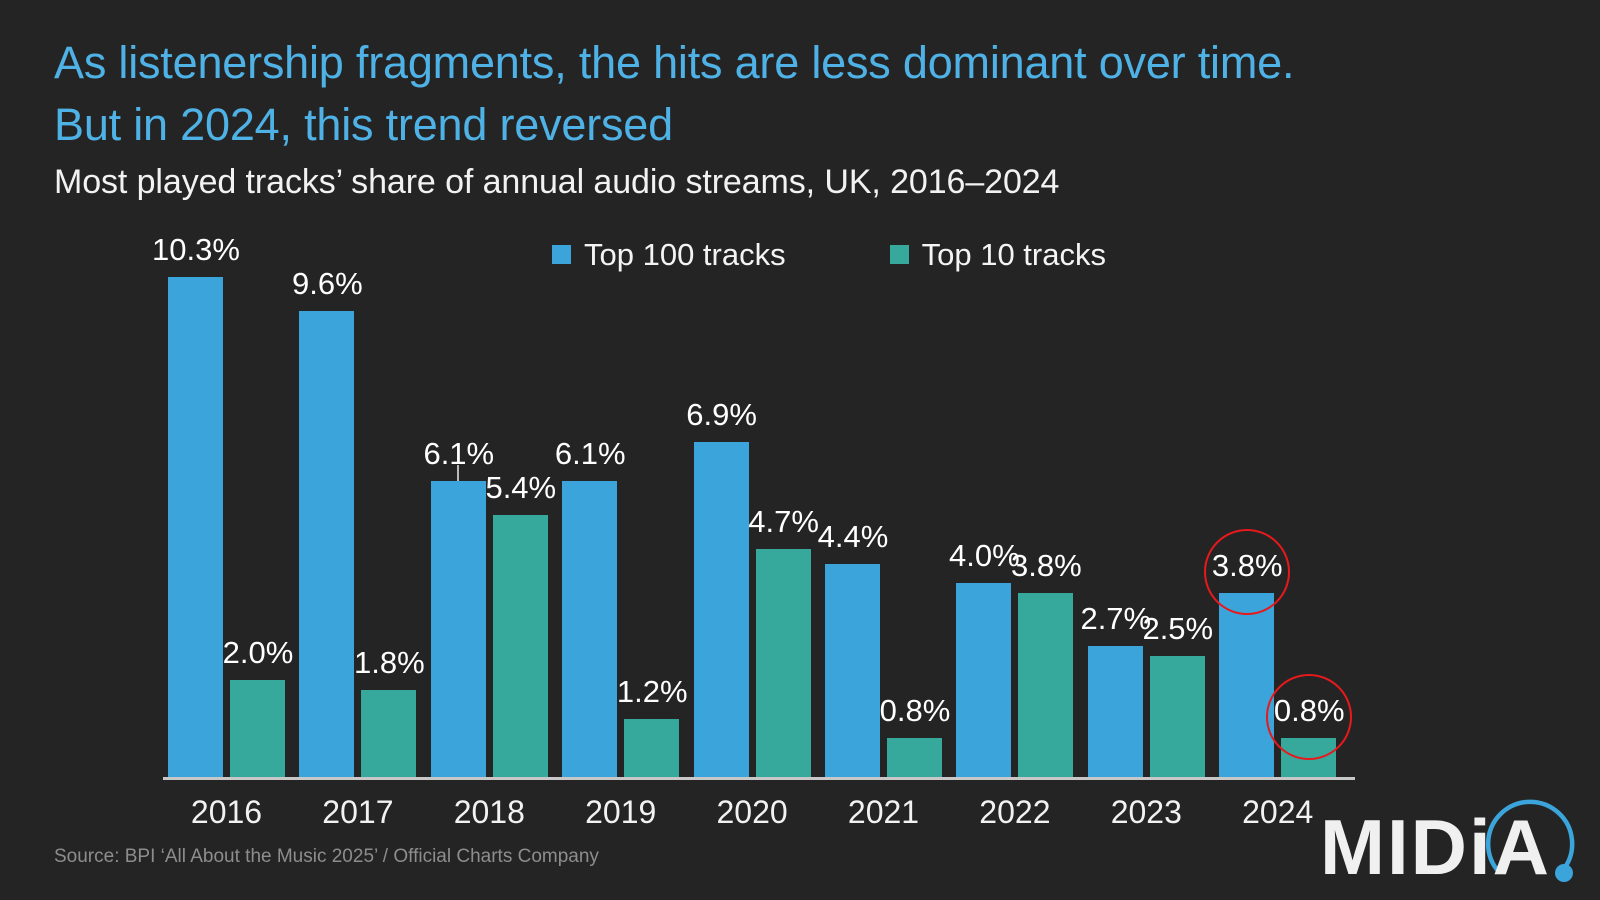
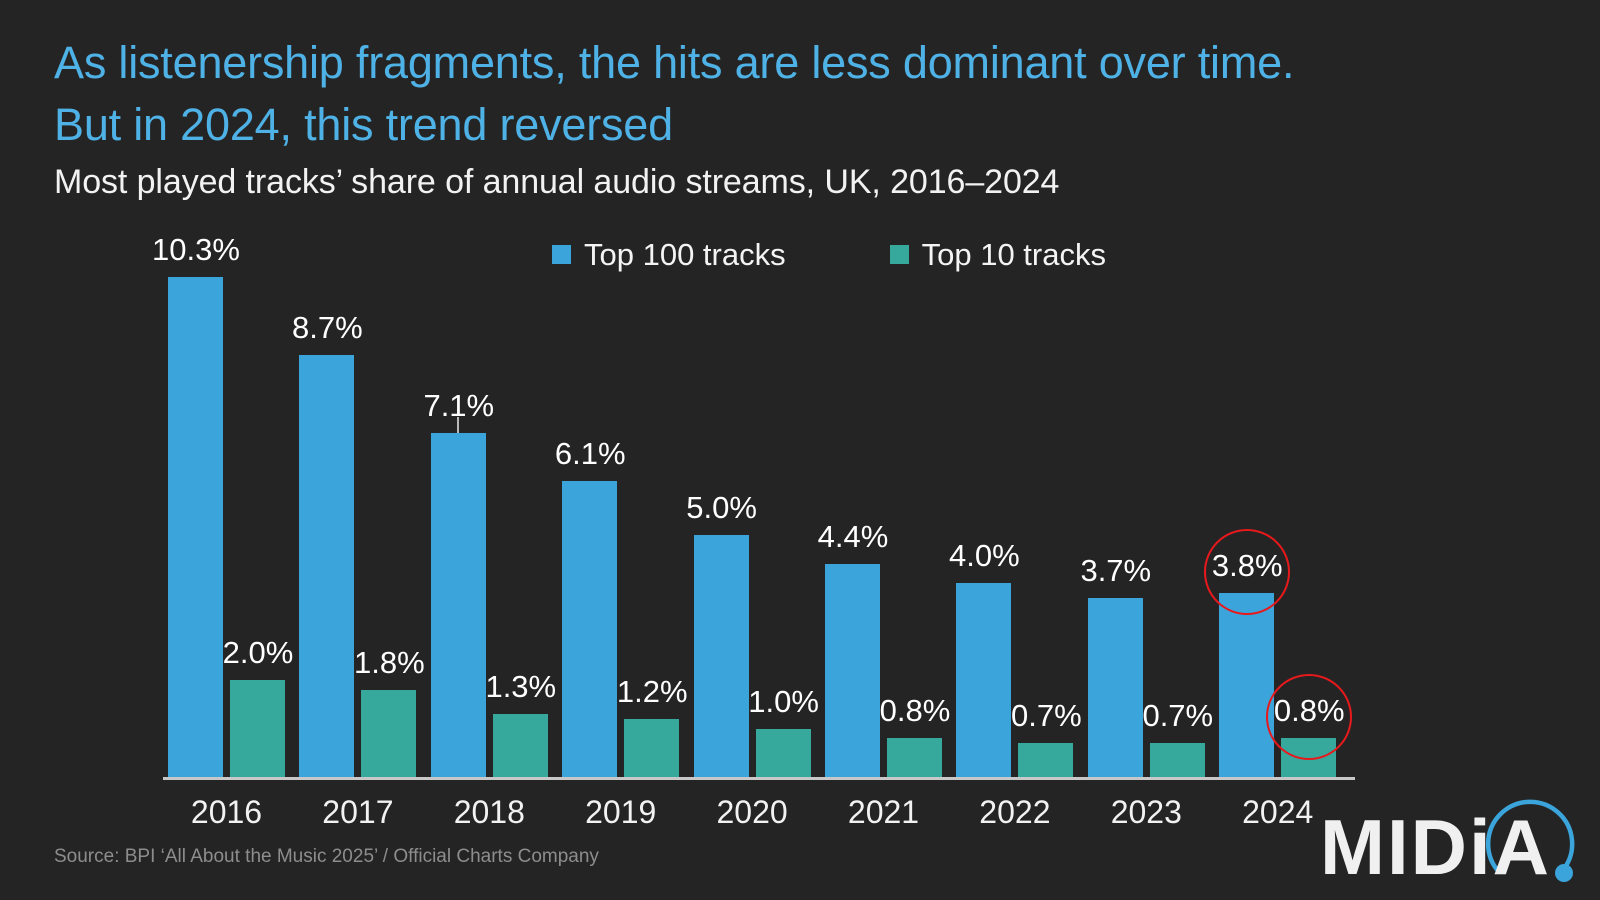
Top 100 tracks/2017: 9.6% -> 8.7%
Top 100 tracks/2018: 6.1% -> 7.1%
Top 10 tracks/2018: 5.4% -> 1.3%
Top 100 tracks/2020: 6.9% -> 5.0%
Top 10 tracks/2020: 4.7% -> 1.0%
Top 10 tracks/2022: 3.8% -> 0.7%
Top 100 tracks/2023: 2.7% -> 3.7%
Top 10 tracks/2023: 2.5% -> 0.7%
